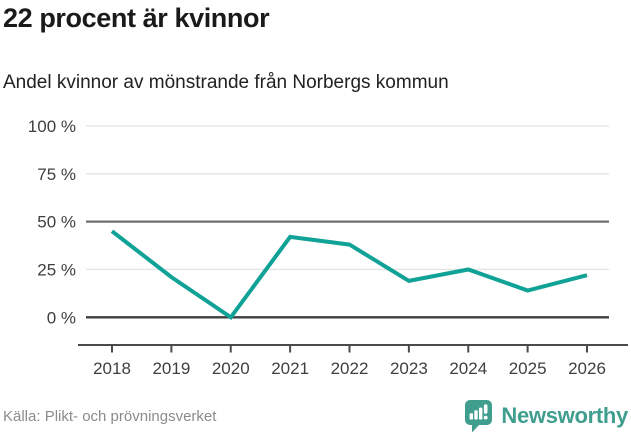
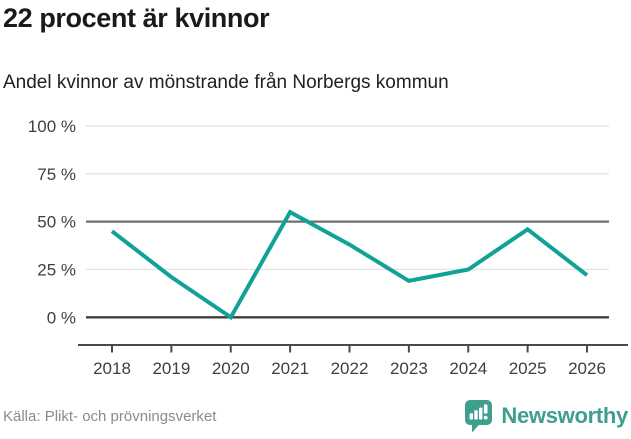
2021: 42% -> 55%
2025: 14% -> 46%
